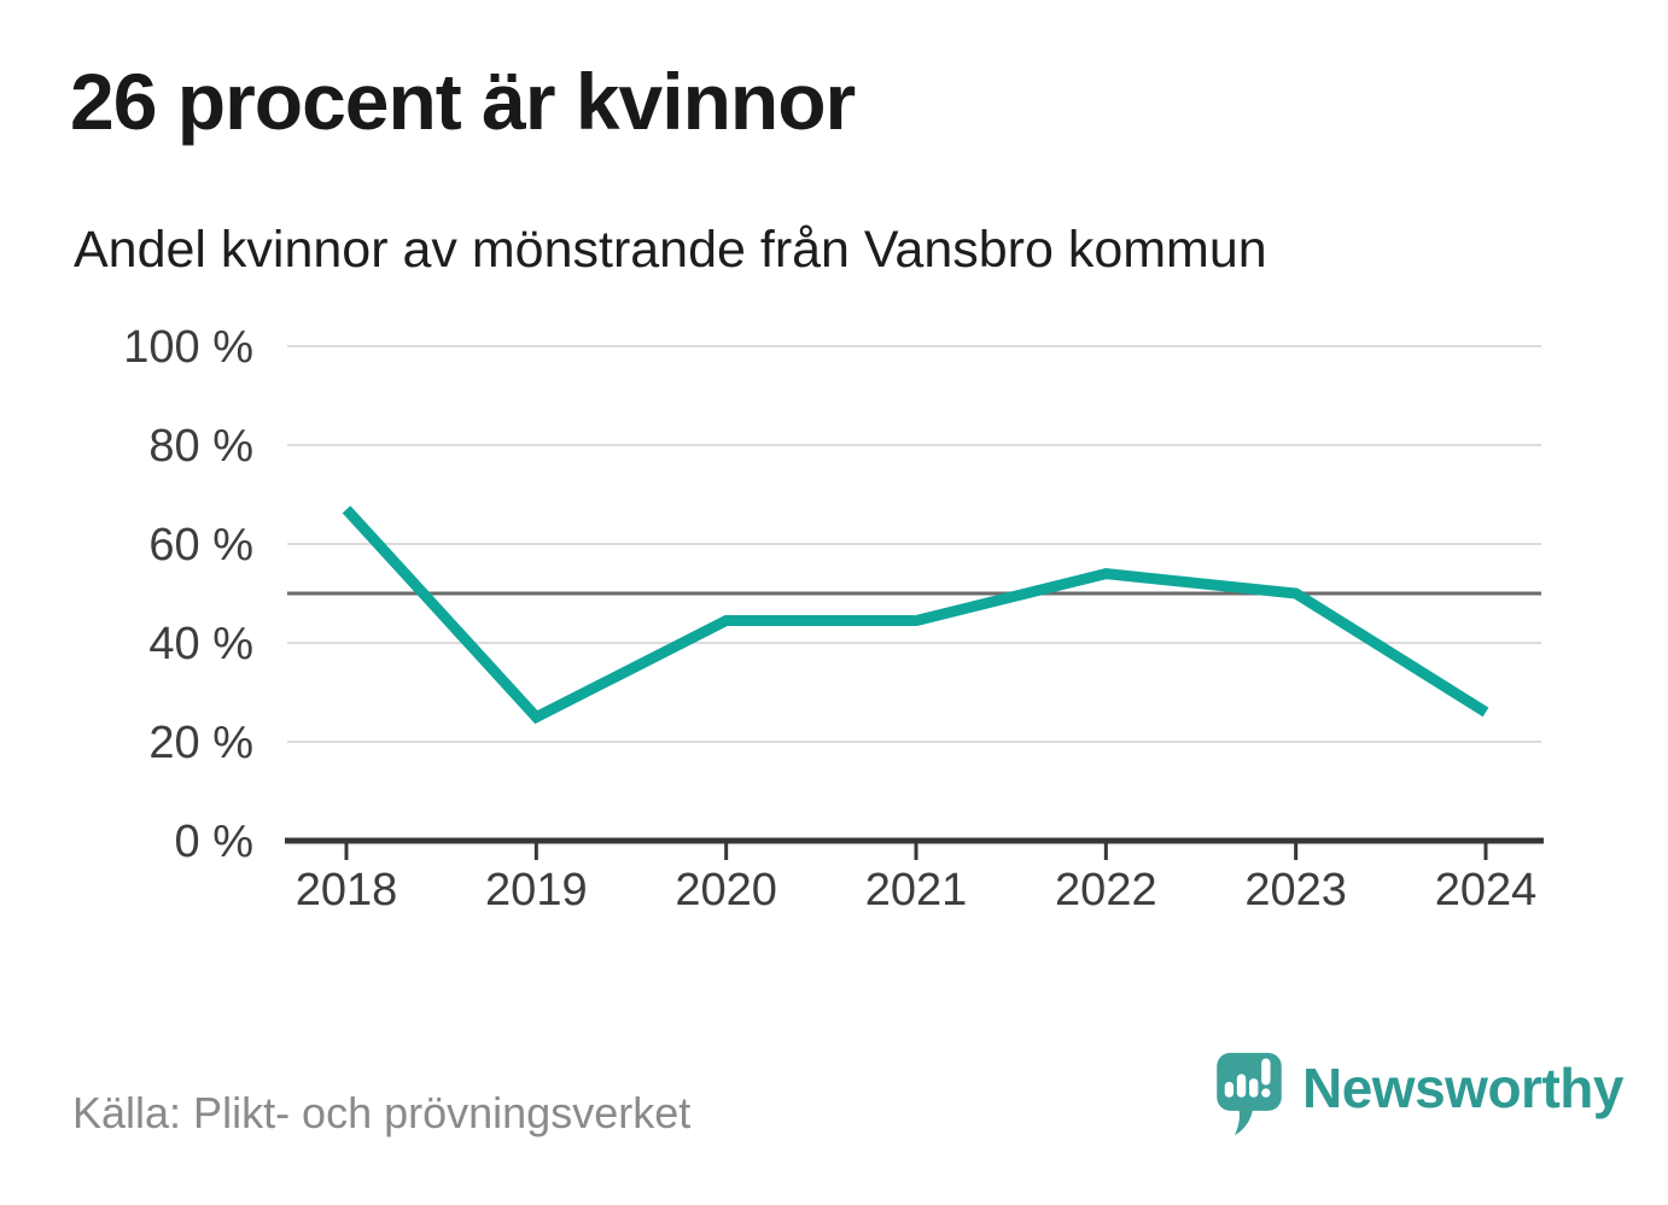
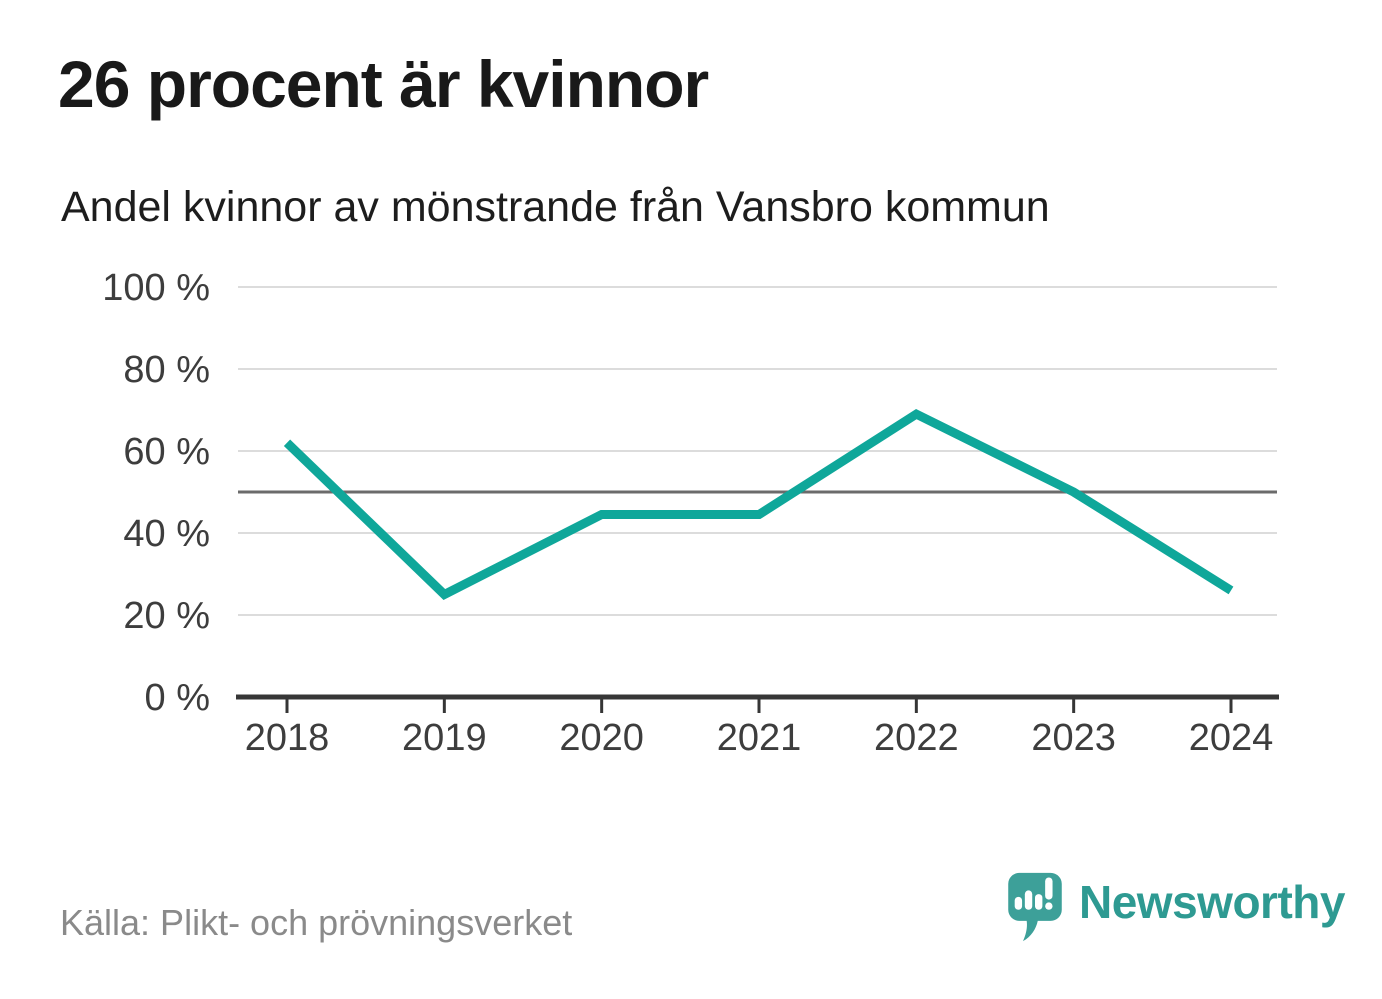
2018: 67% -> 62%
2022: 54% -> 69%
